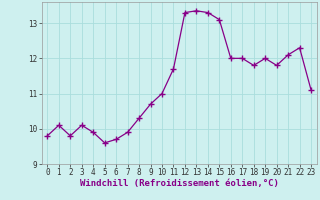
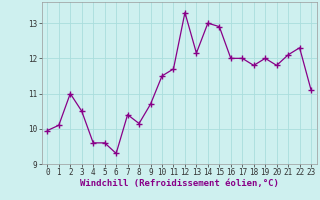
0: 9.80 -> 9.95
2: 9.80 -> 11.00
3: 10.10 -> 10.50
4: 9.90 -> 9.60
6: 9.70 -> 9.30
7: 9.90 -> 10.40
8: 10.30 -> 10.15
10: 11.00 -> 11.50
13: 13.35 -> 12.15
14: 13.30 -> 13.00
15: 13.10 -> 12.90
